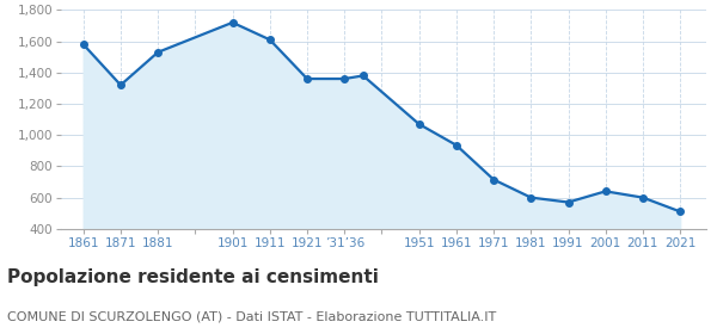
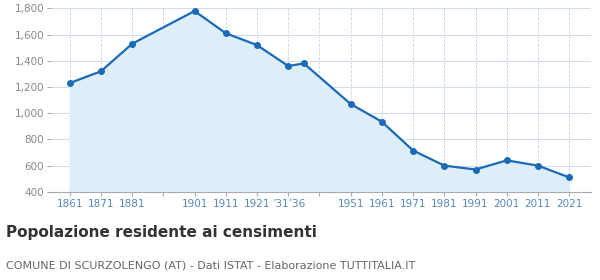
1861: 1,580 -> 1,230
1901: 1,720 -> 1,780
1921: 1,360 -> 1,520
